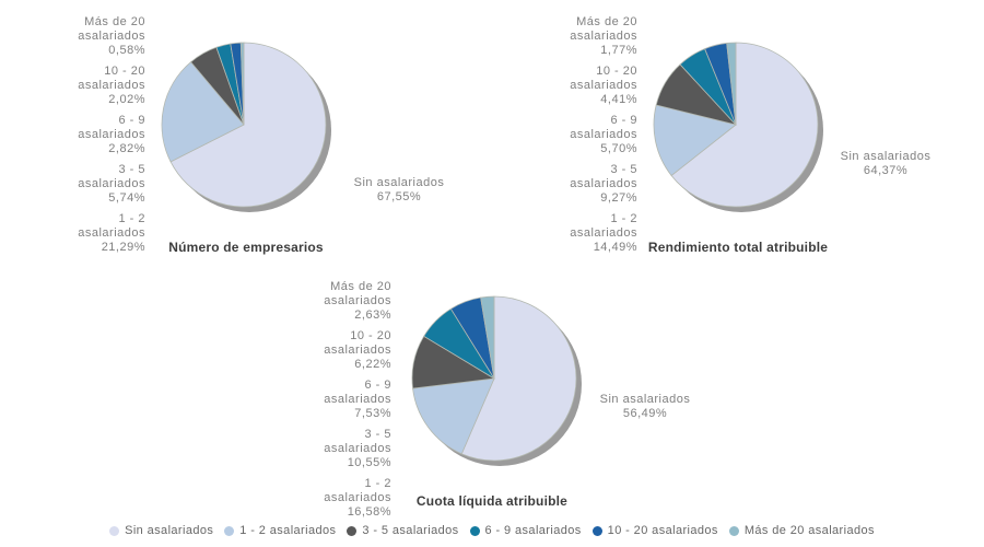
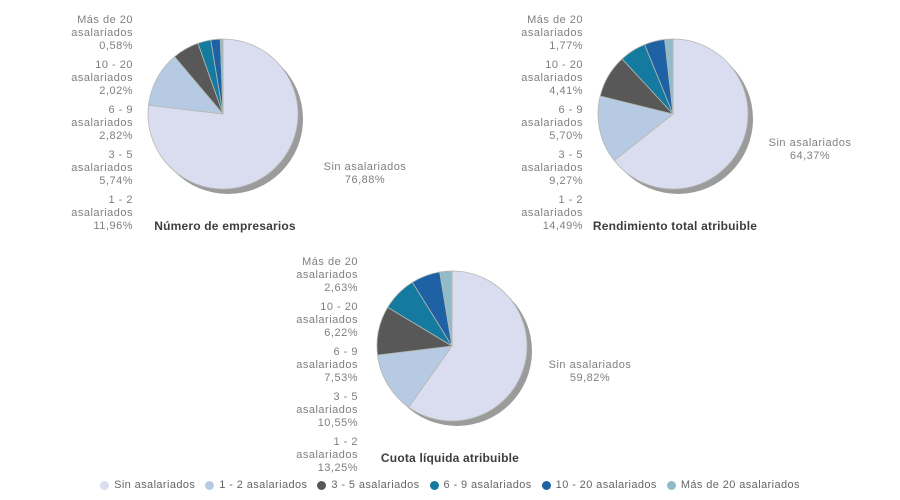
Número de empresarios/Sin asalariados: 67,55% -> 76,88%
Número de empresarios/1 - 2 asalariados: 21,29% -> 11,96%
Cuota líquida atribuible/Sin asalariados: 56,49% -> 59,82%
Cuota líquida atribuible/1 - 2 asalariados: 16,58% -> 13,25%
